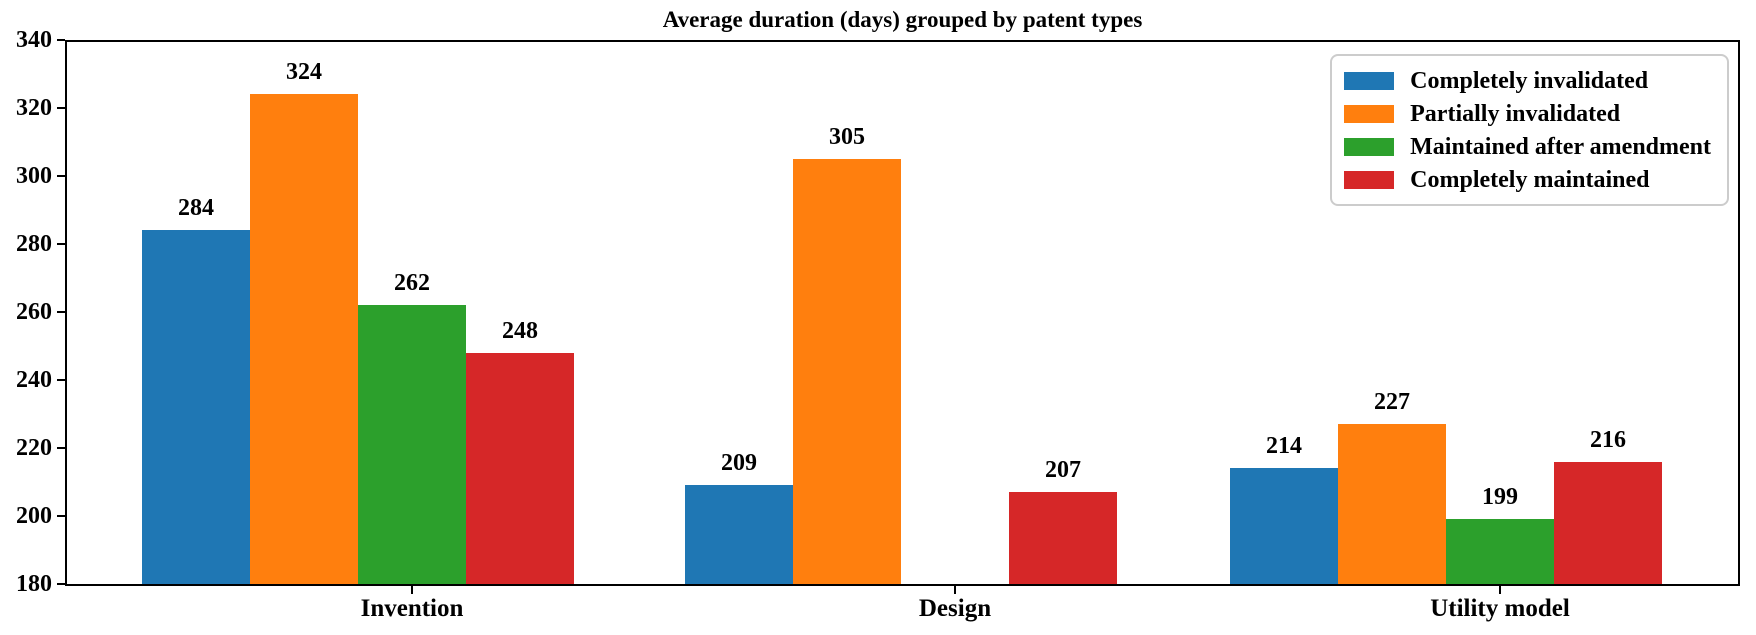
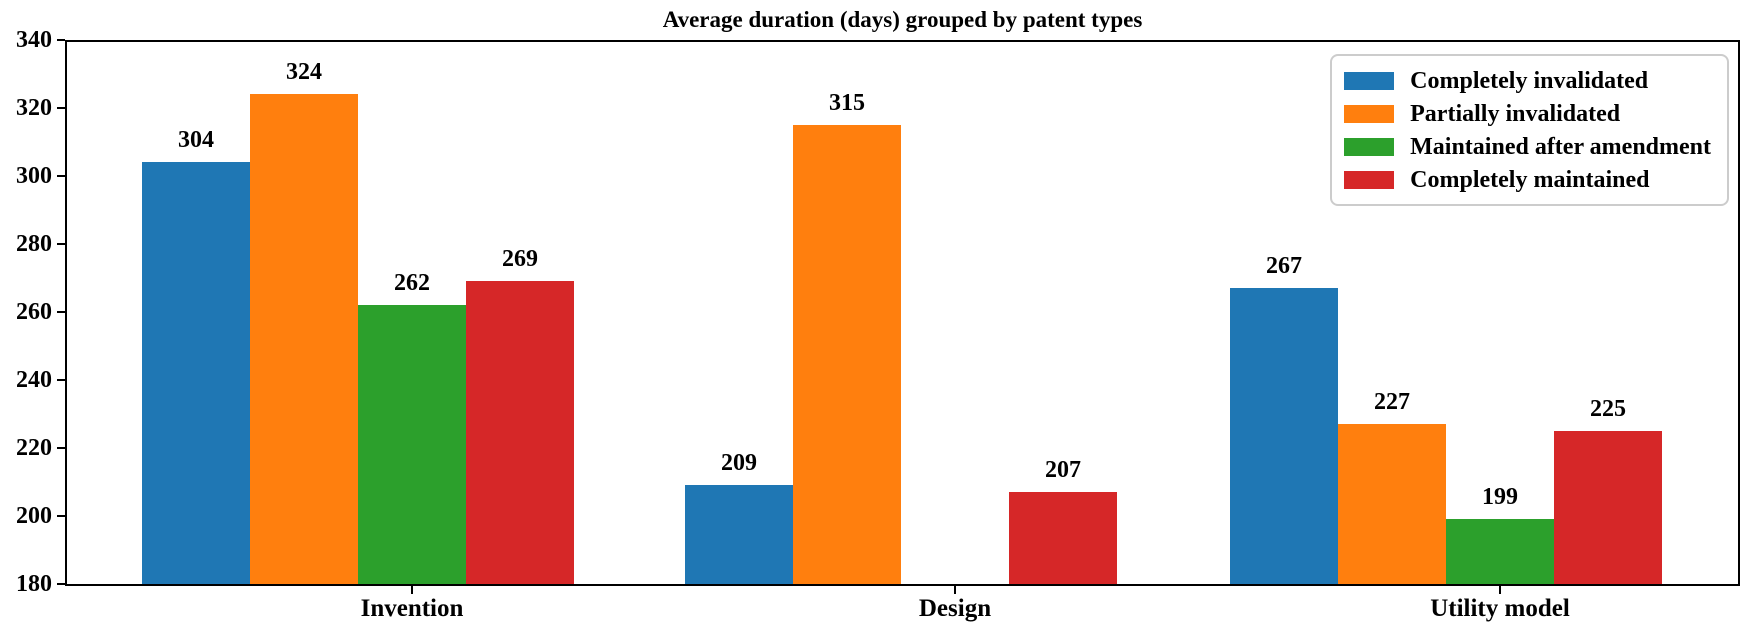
Completely invalidated/Invention: 284 -> 304
Completely maintained/Invention: 248 -> 269
Partially invalidated/Design: 305 -> 315
Completely invalidated/Utility model: 214 -> 267
Completely maintained/Utility model: 216 -> 225
